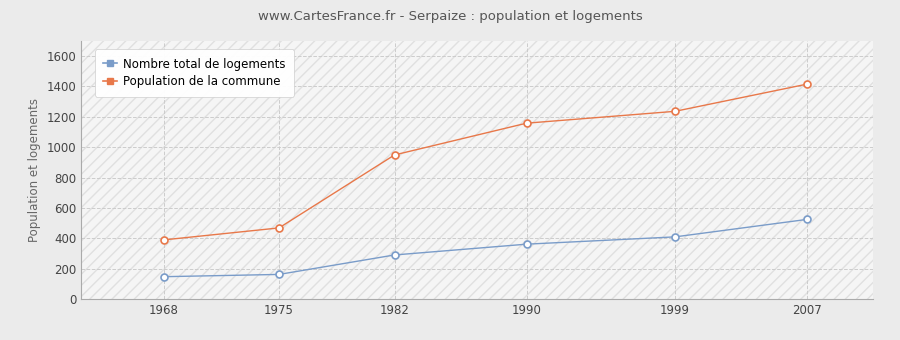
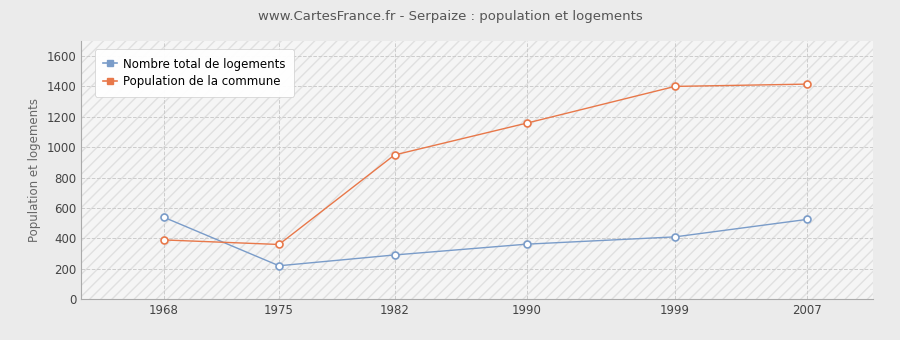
Nombre total de logements/1968: 150 -> 540
Nombre total de logements/1975: 160 -> 220
Population de la commune/1975: 470 -> 360
Population de la commune/1999: 1240 -> 1400
